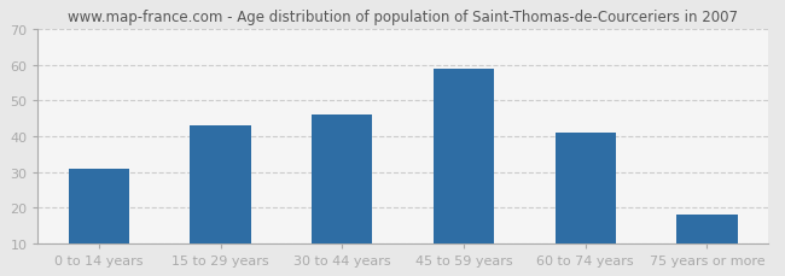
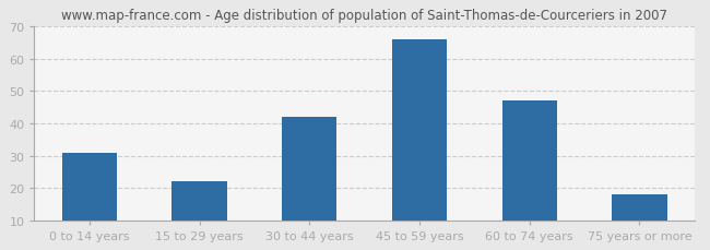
15 to 29 years: 43 -> 22
30 to 44 years: 46 -> 42
45 to 59 years: 59 -> 66
60 to 74 years: 41 -> 47
